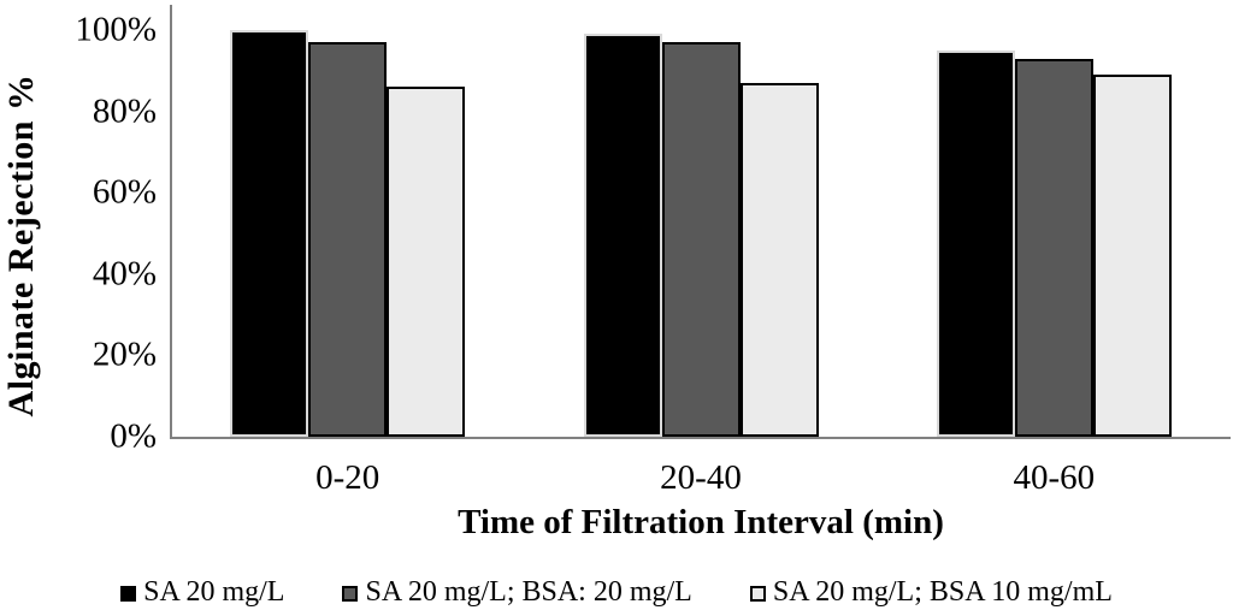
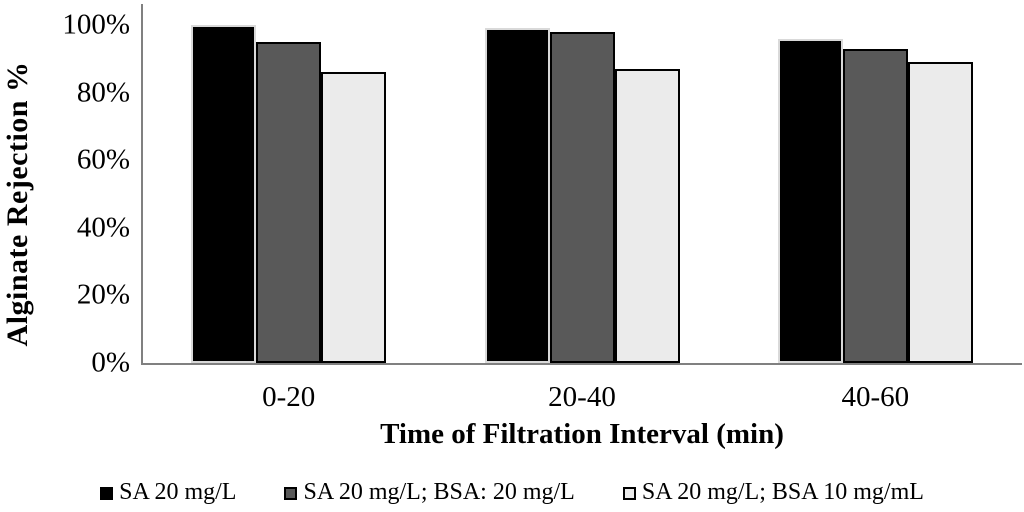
SA 20 mg/L; BSA: 20 mg/L/0-20: 97% -> 95%
SA 20 mg/L; BSA: 20 mg/L/20-40: 97% -> 98%
SA 20 mg/L/40-60: 95% -> 96%
